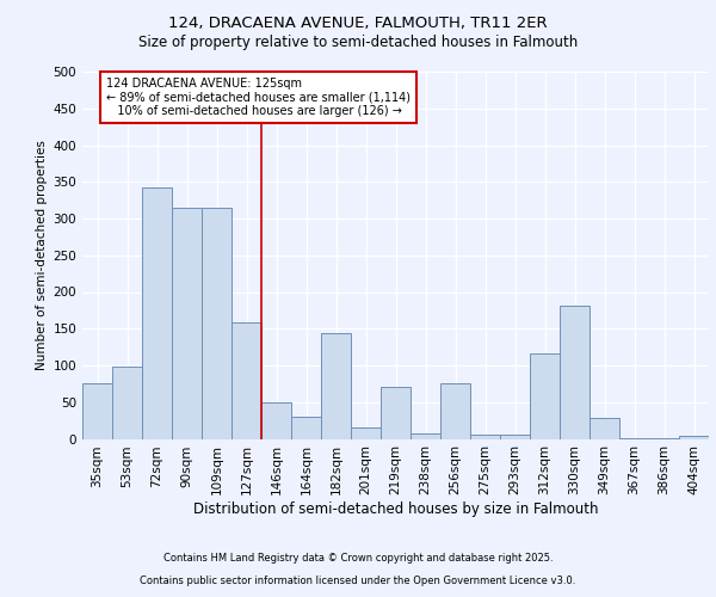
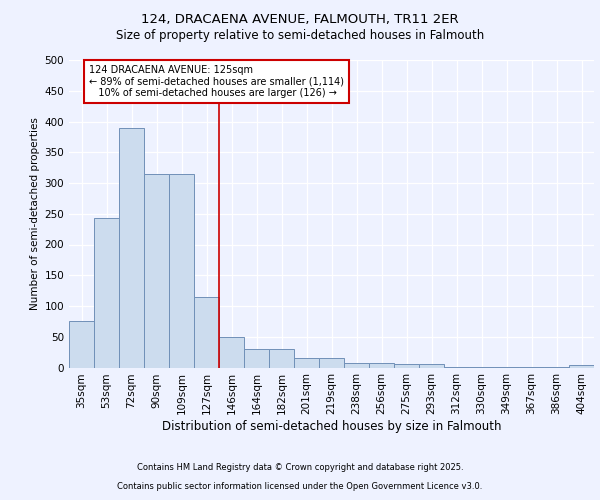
53sqm: 98 -> 243
72sqm: 342 -> 390
127sqm: 158 -> 115
182sqm: 144 -> 30
219sqm: 70 -> 15
256sqm: 76 -> 8
312sqm: 116 -> 1
330sqm: 182 -> 1
349sqm: 28 -> 1
